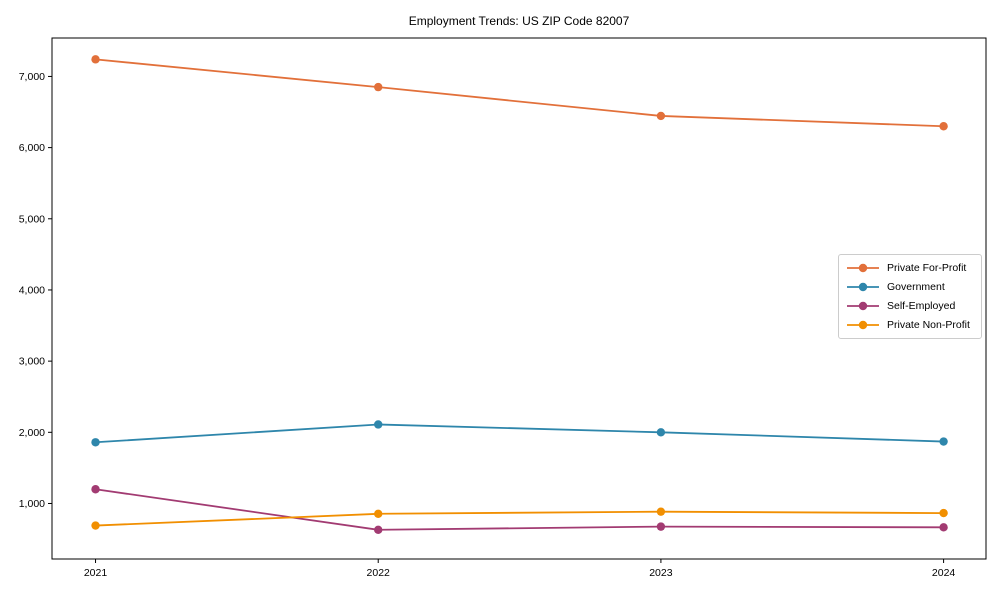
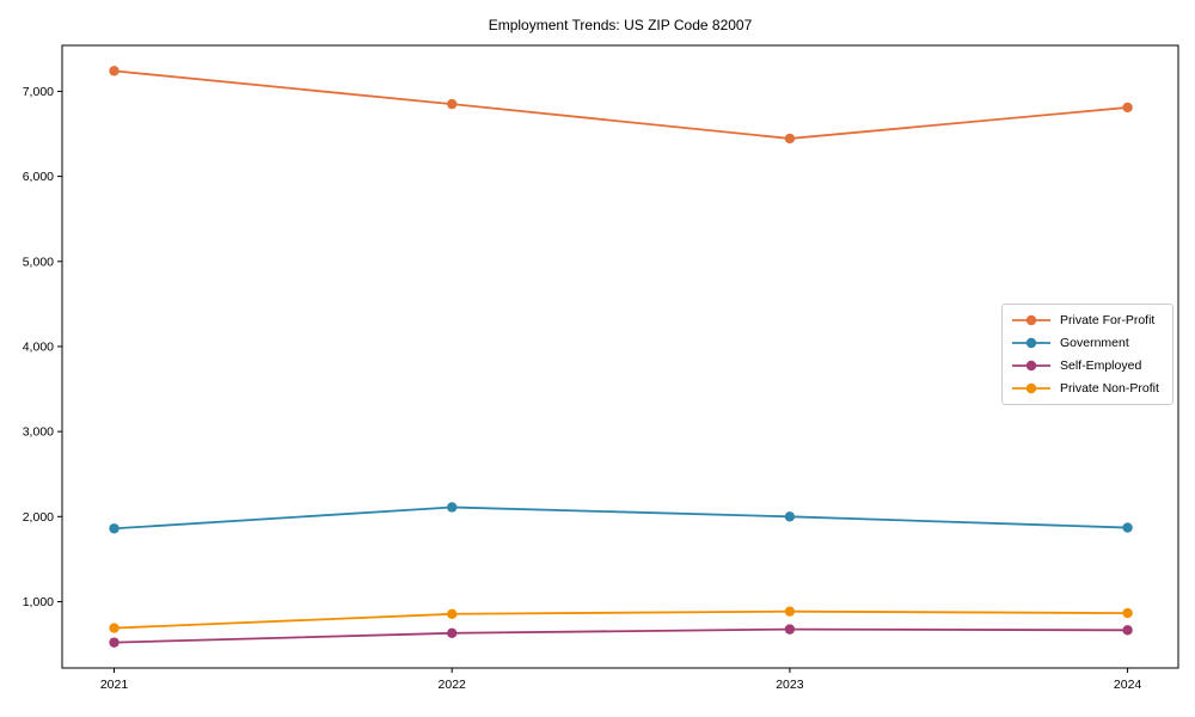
Self-Employed/2021: 1200 -> 500
Private For-Profit/2024: 6300 -> 6800
